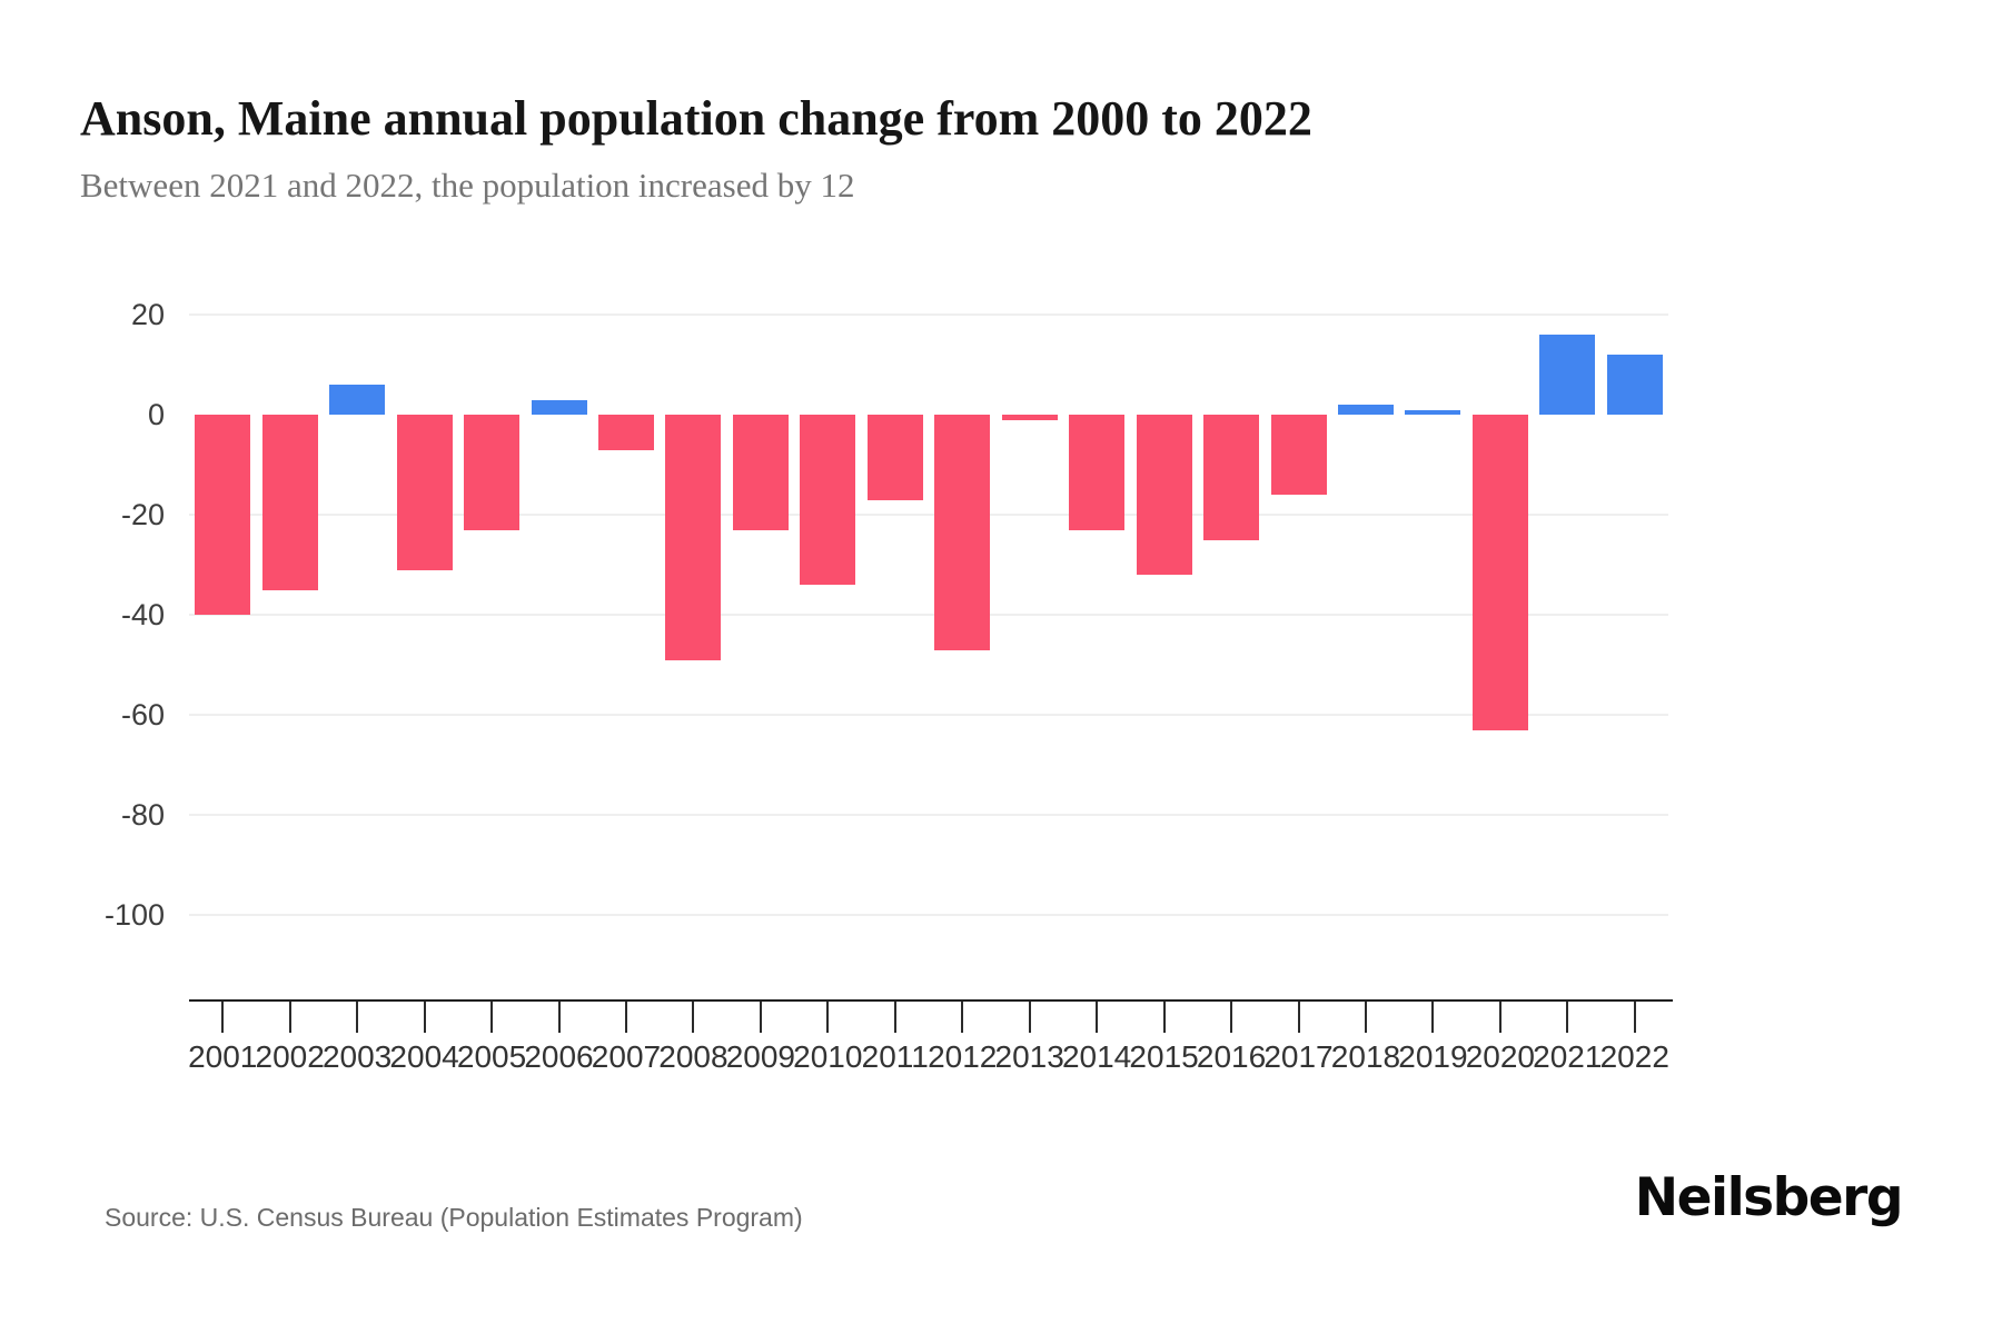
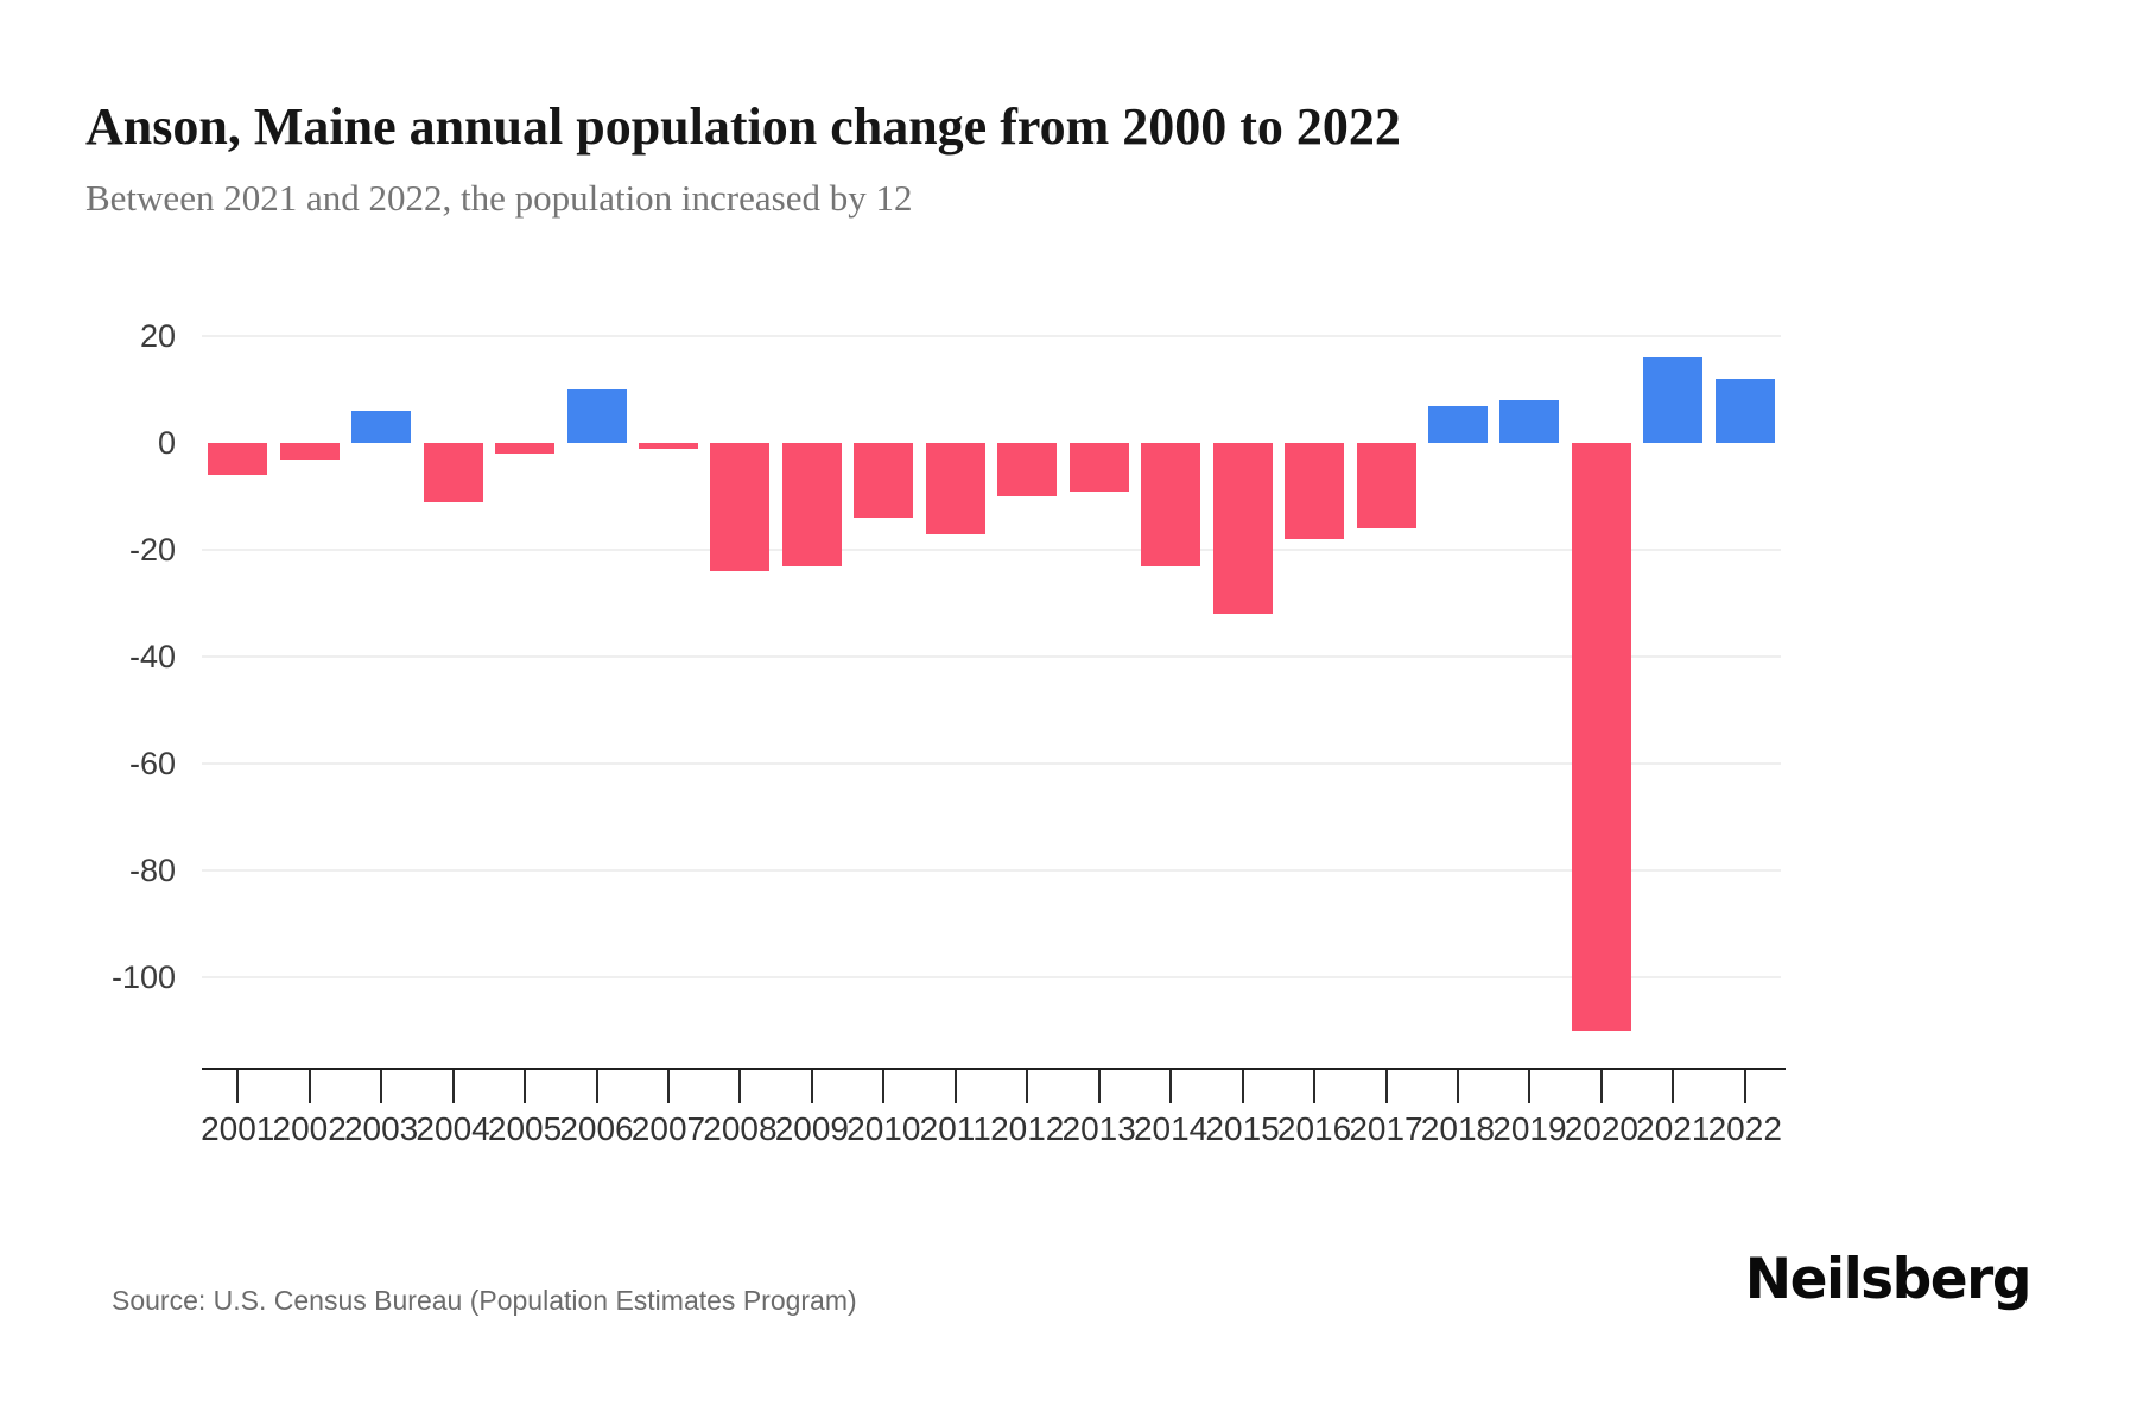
2001: -40 -> -6
2002: -35 -> -3
2004: -31 -> -11
2005: -23 -> -2
2006: 3 -> 10
2007: -7 -> -1
2008: -49 -> -24
2010: -34 -> -14
2012: -47 -> -10
2013: -1 -> -9
2016: -25 -> -18
2018: 2 -> 7
2019: 1 -> 8
2020: -63 -> -110
